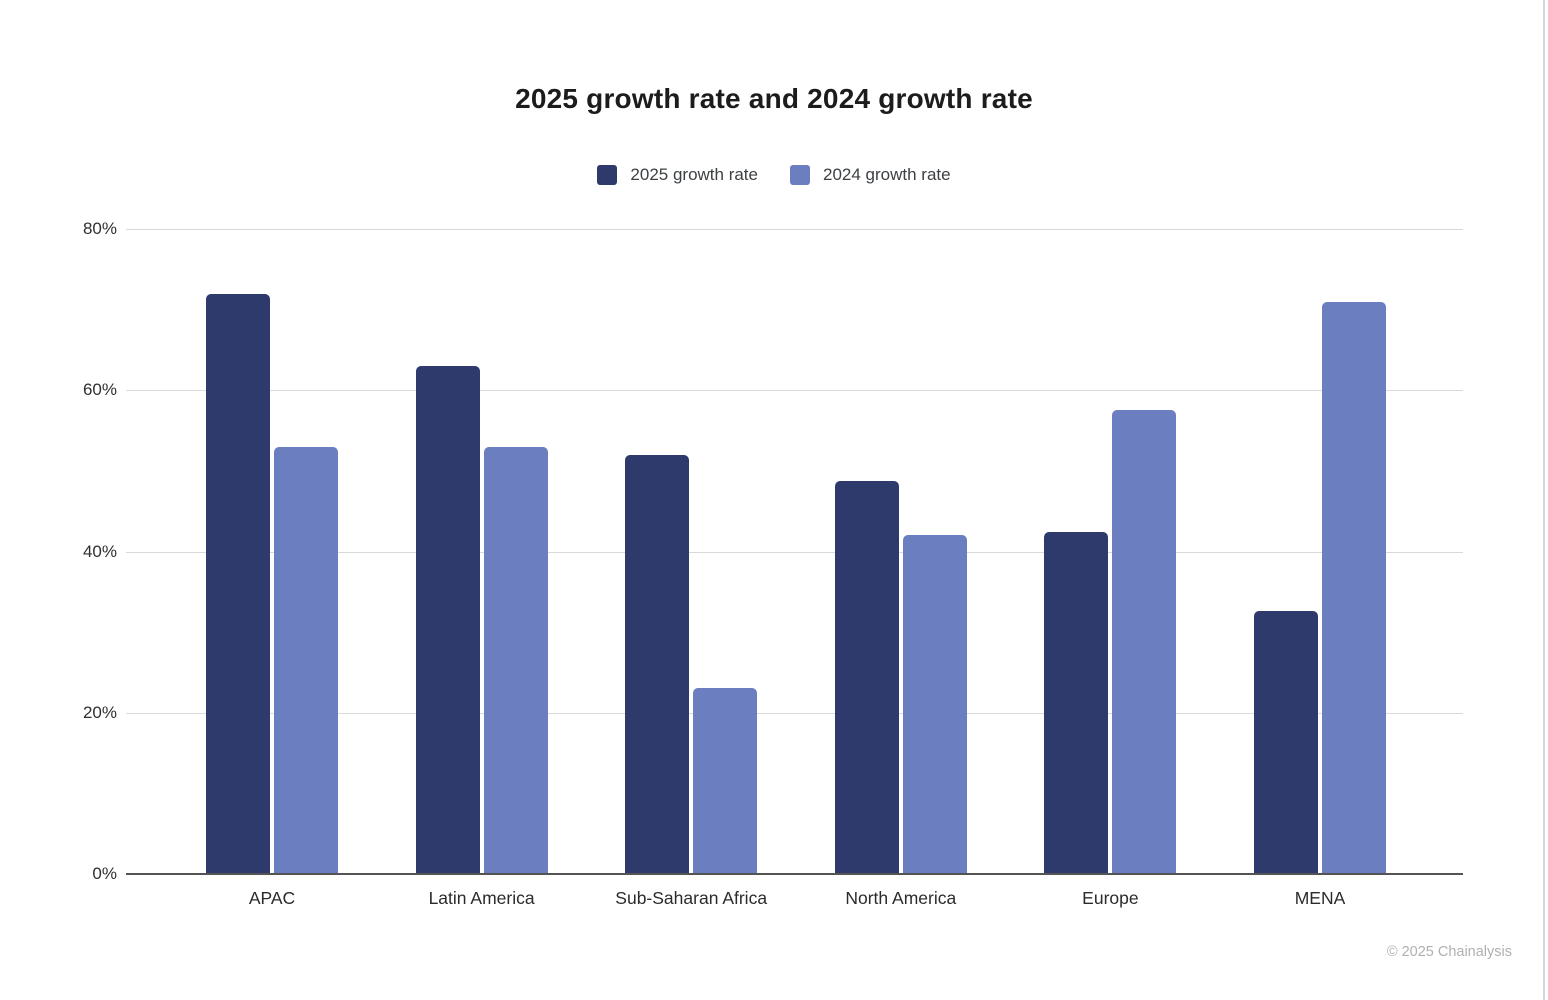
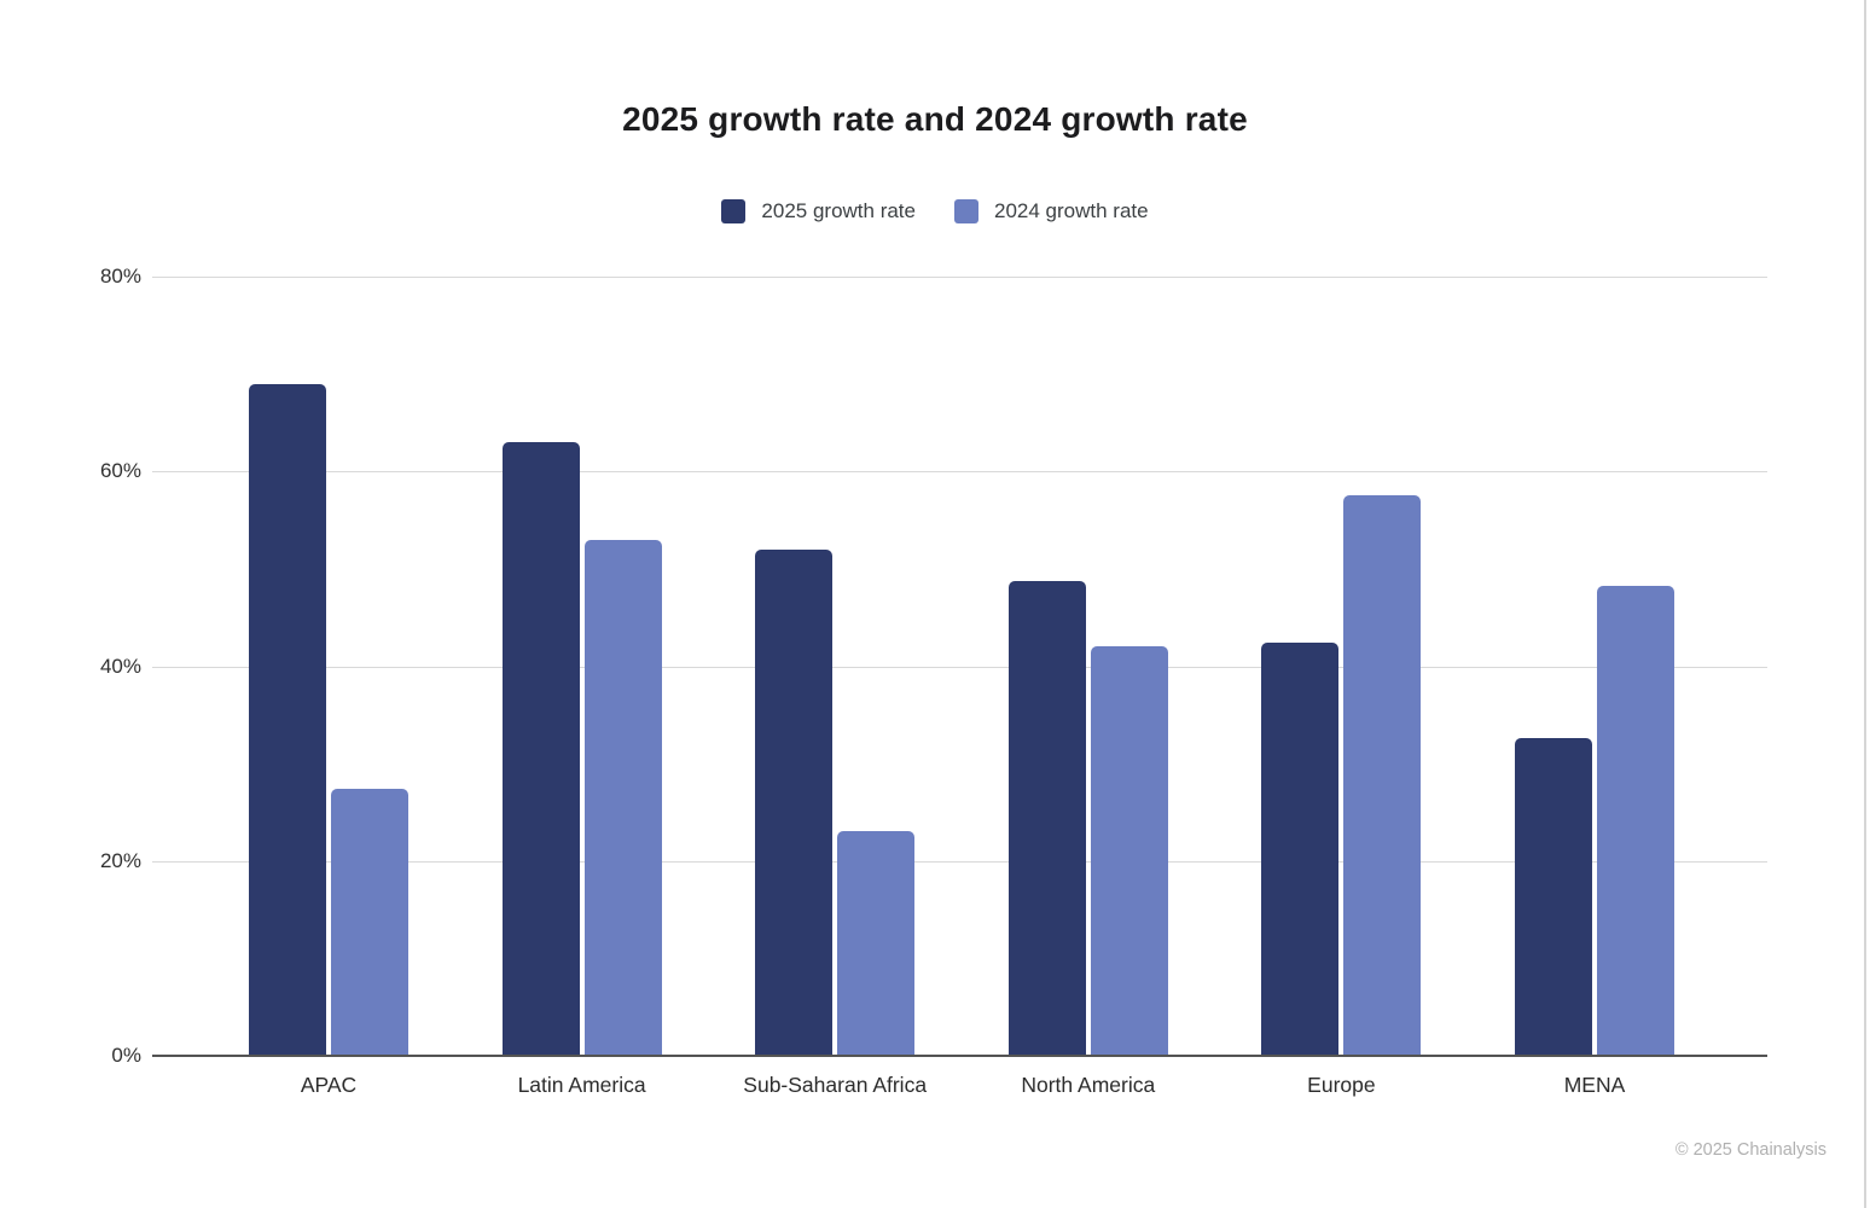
2025 growth rate/APAC: 72% -> 69%
2024 growth rate/APAC: 53% -> 27%
2024 growth rate/MENA: 71% -> 48%
